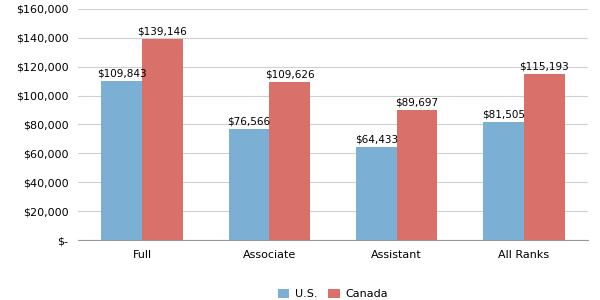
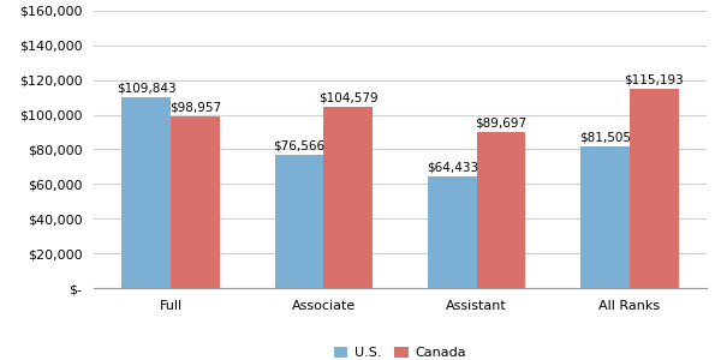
Canada/Full: $139,146 -> $98,957
Canada/Associate: $109,626 -> $104,579
